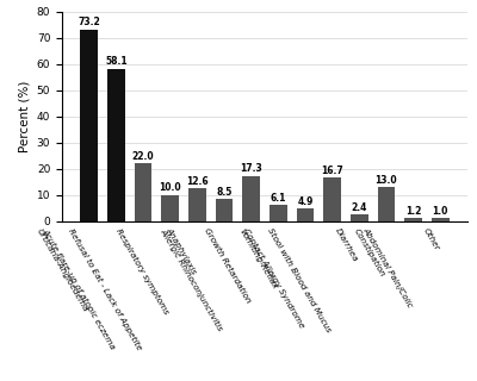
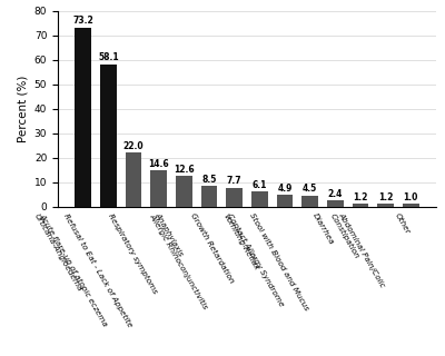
Respiratory symptoms: 10.0 -> 14.6
Growth Retardation: 17.3 -> 7.7
Stool with Blood and Mucus: 16.7 -> 4.5
Constipation: 13.0 -> 1.2
